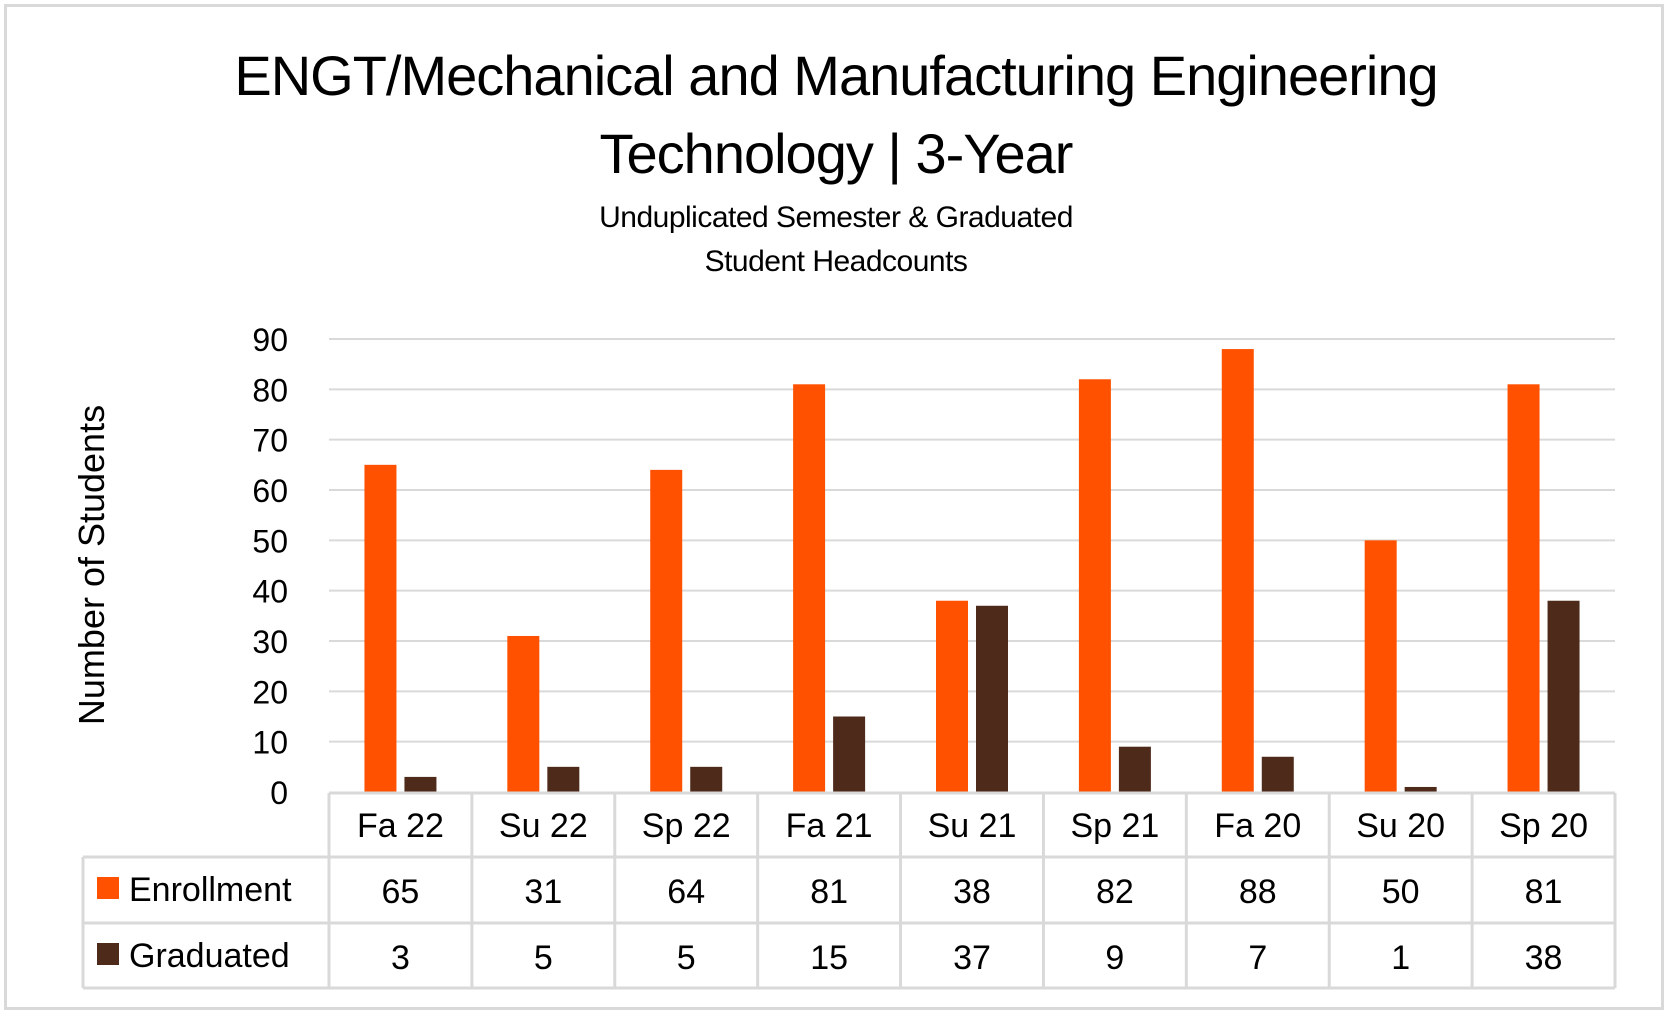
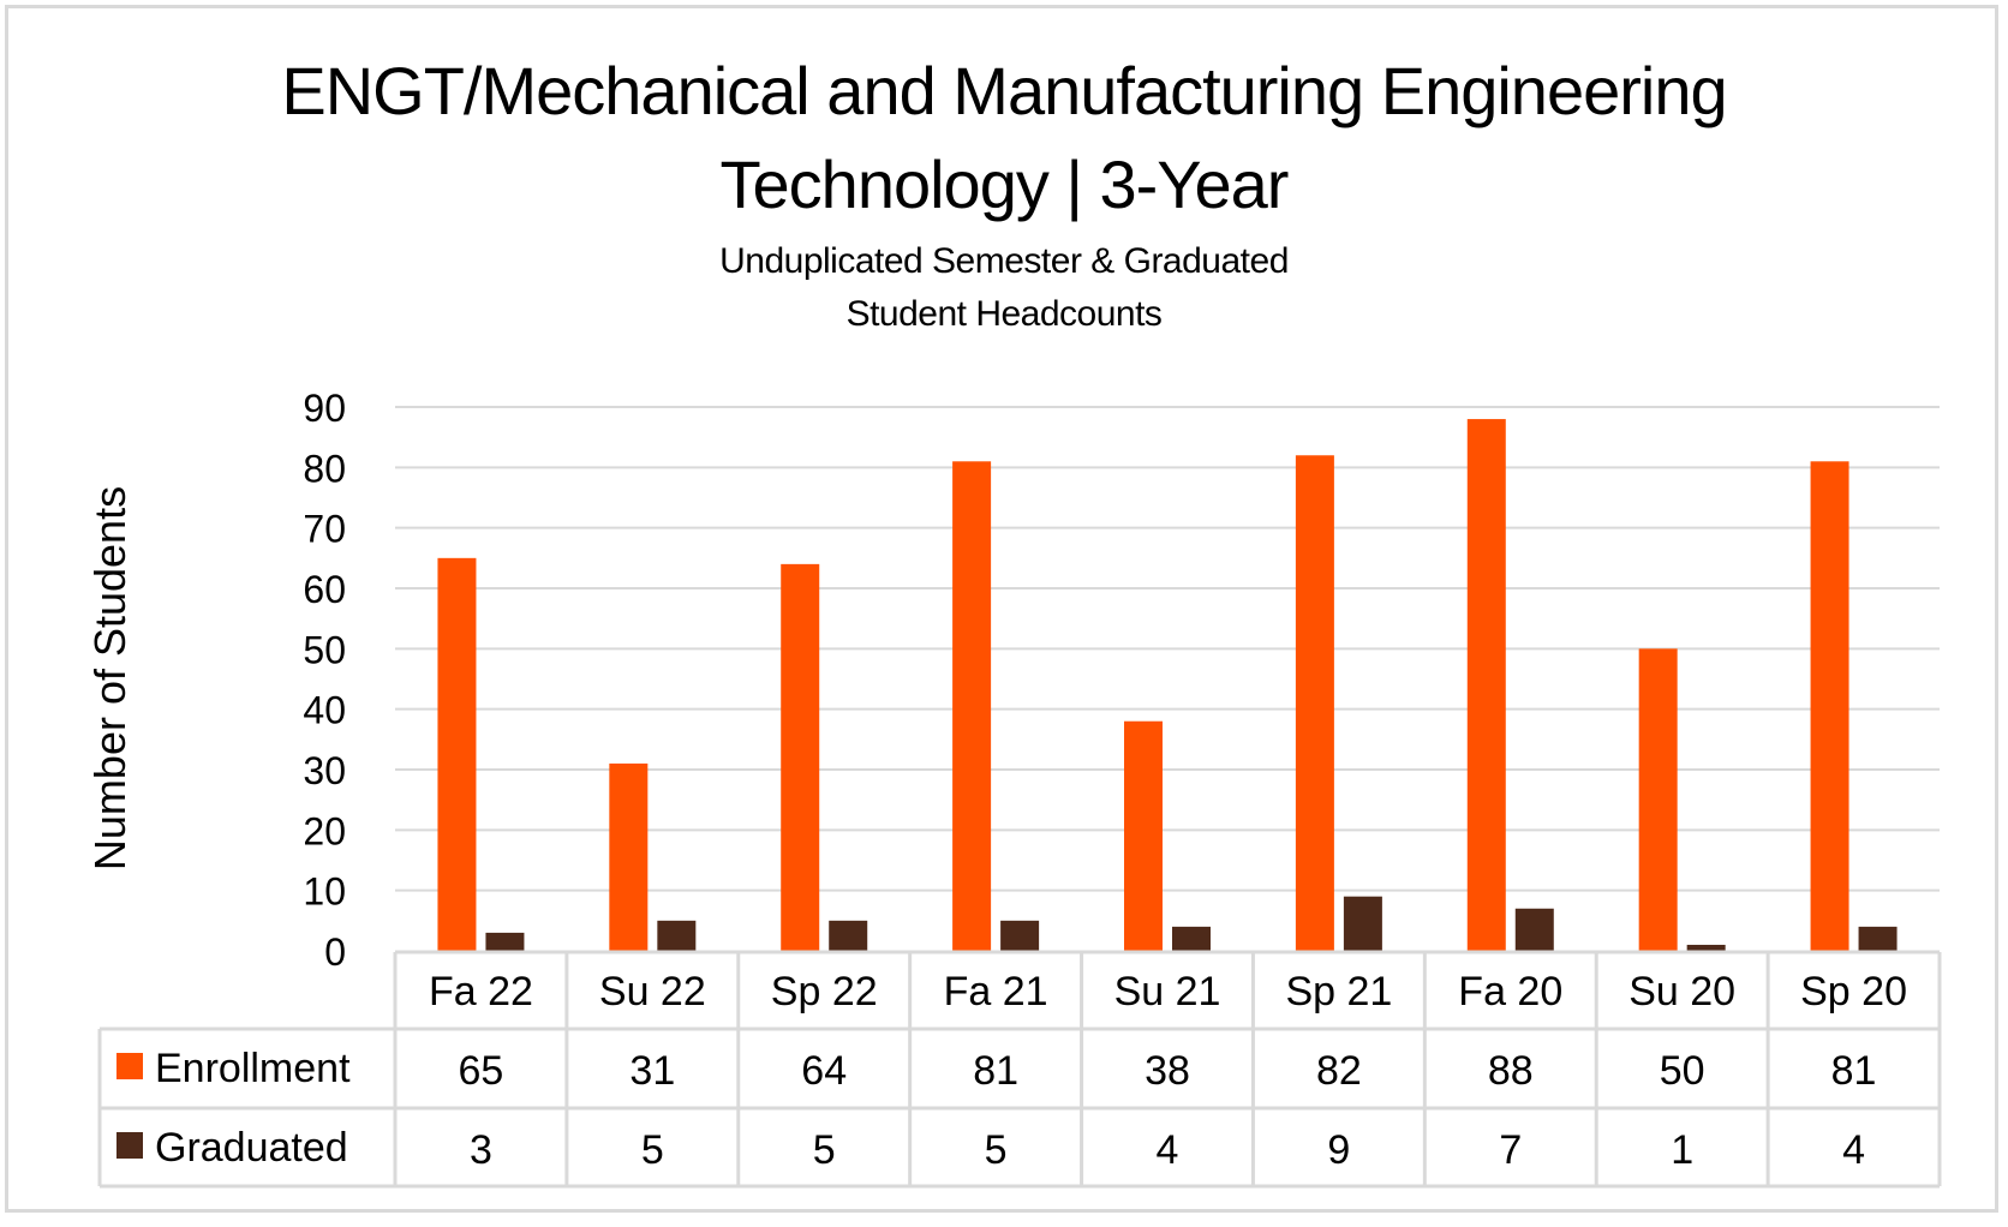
Graduated/Fa 21: 15 -> 5
Graduated/Su 21: 37 -> 4
Graduated/Sp 20: 38 -> 4
